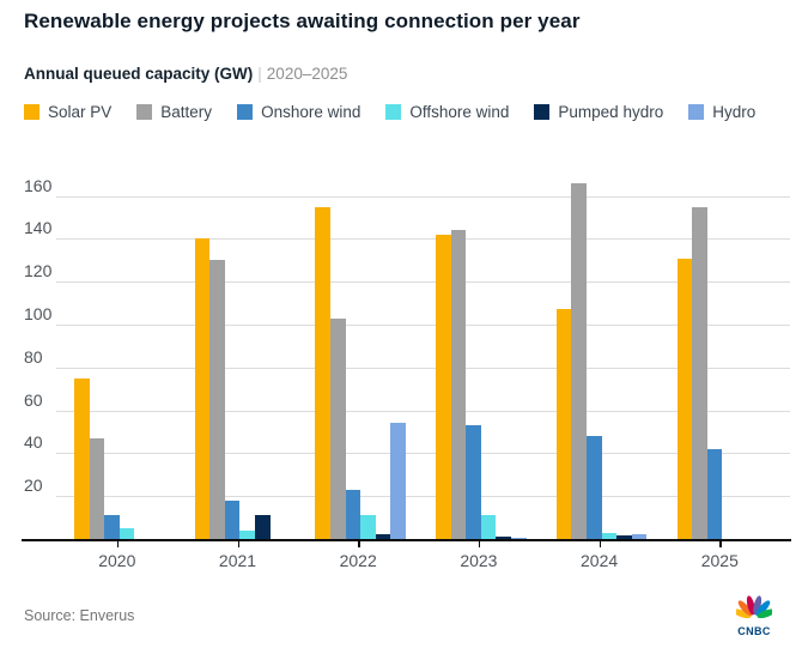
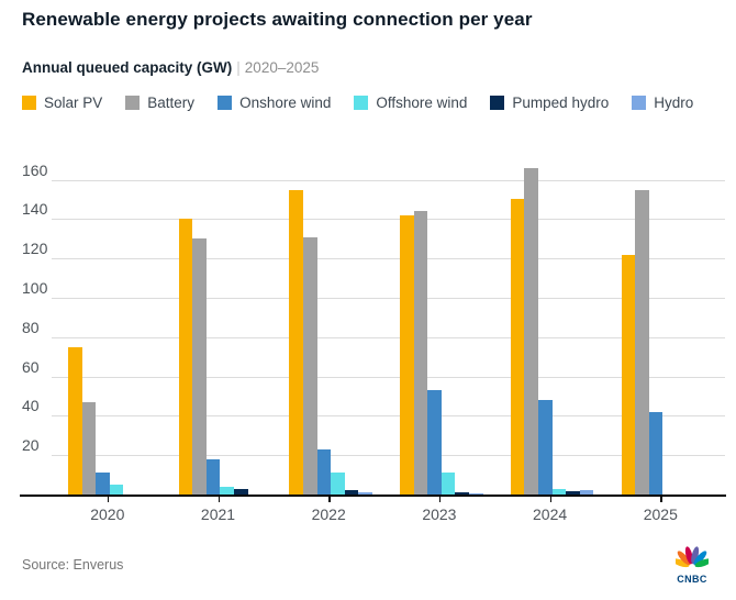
Pumped hydro/2021: 11 -> 3
Battery/2022: 103 -> 131
Hydro/2022: 54 -> 1
Solar PV/2024: 107 -> 150
Solar PV/2025: 131 -> 122
